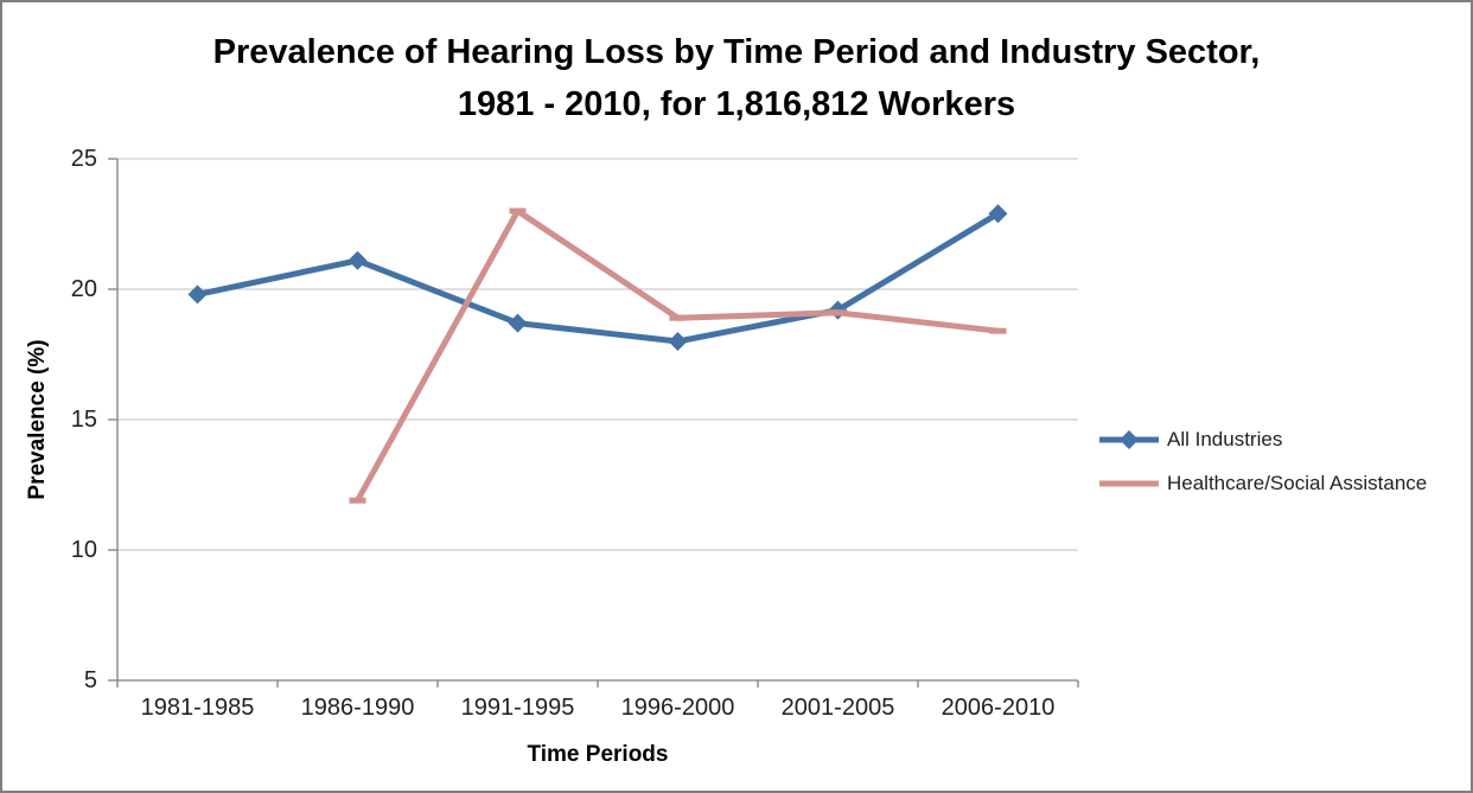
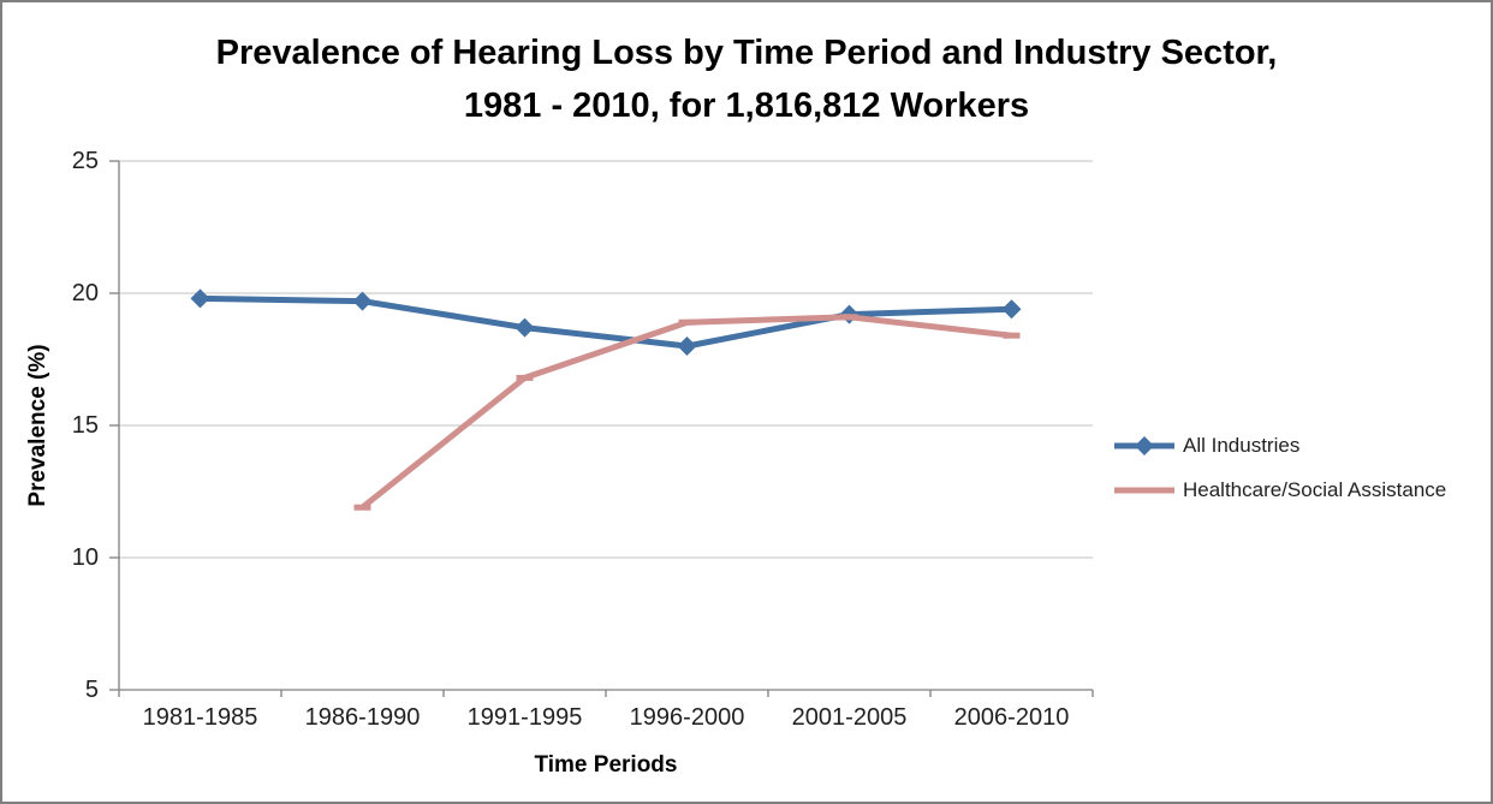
All Industries/1986-1990: 21.1 -> 19.7
Healthcare/Social Assistance/1991-1995: 23.0 -> 16.8
All Industries/2006-2010: 22.9 -> 19.4
